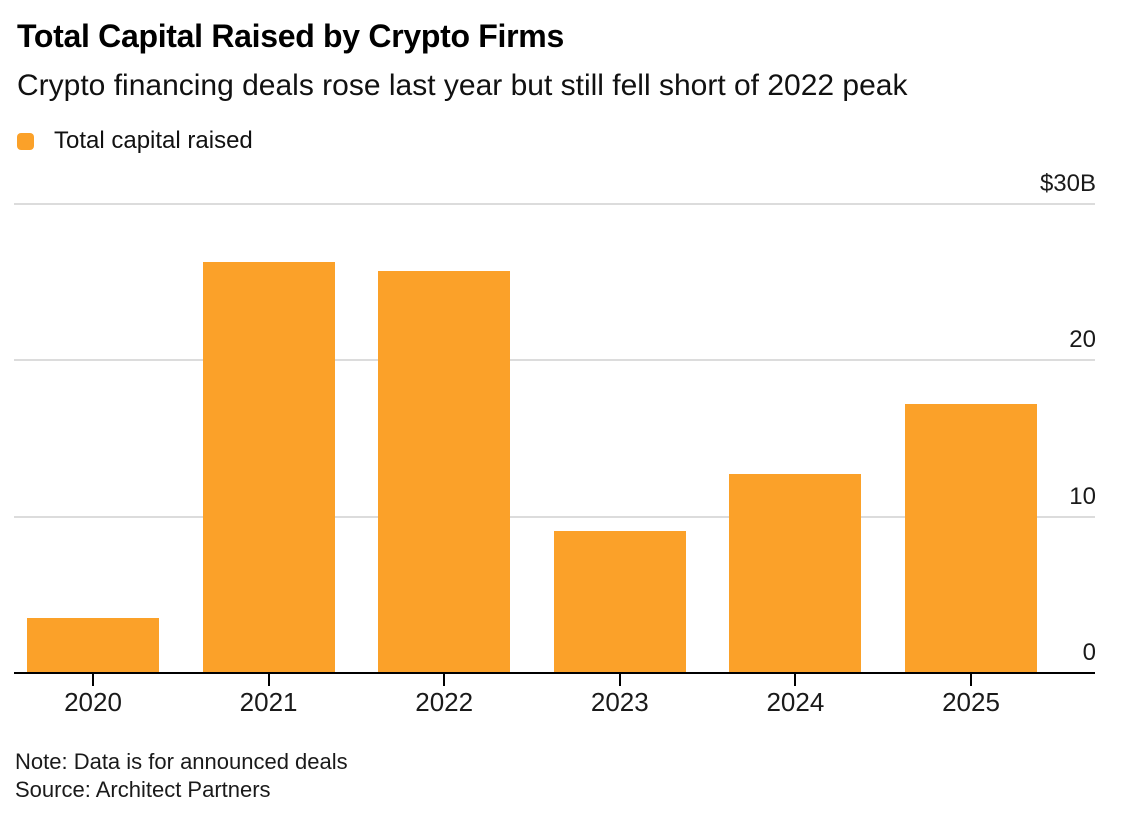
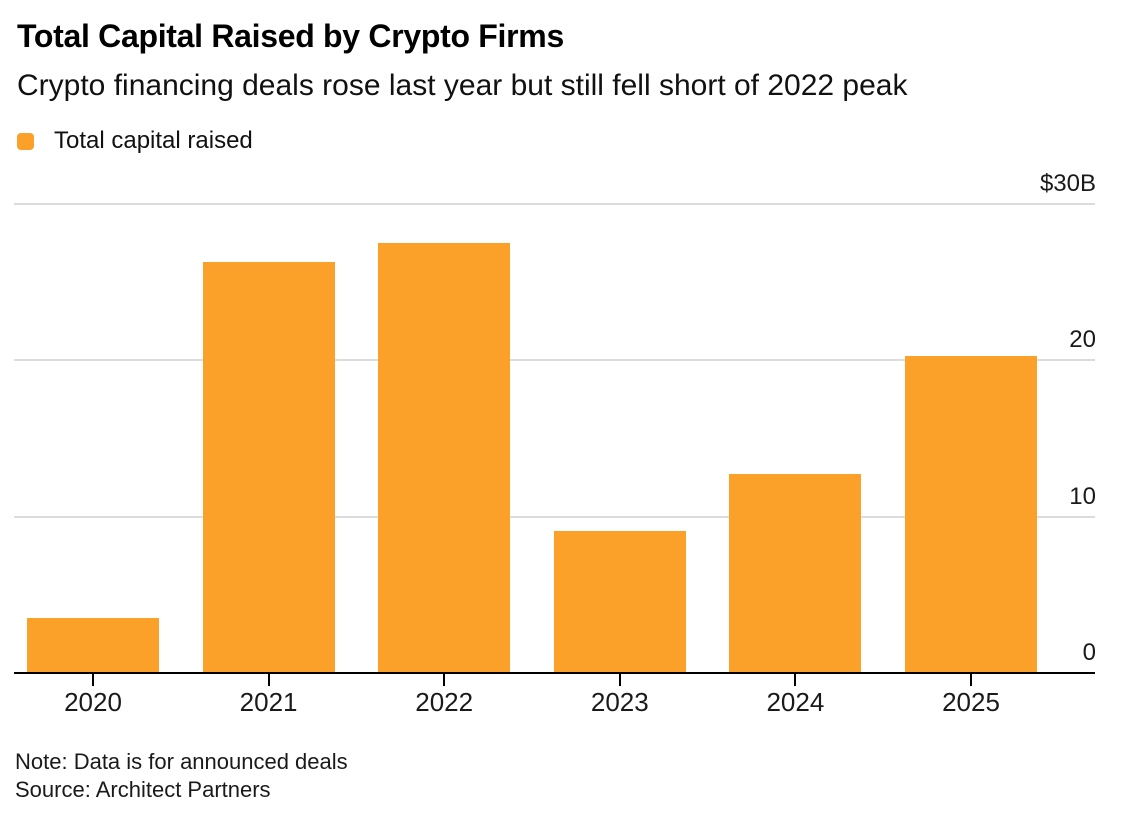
2022: $25.7B -> $27.5B
2025: $17.2B -> $20.3B
